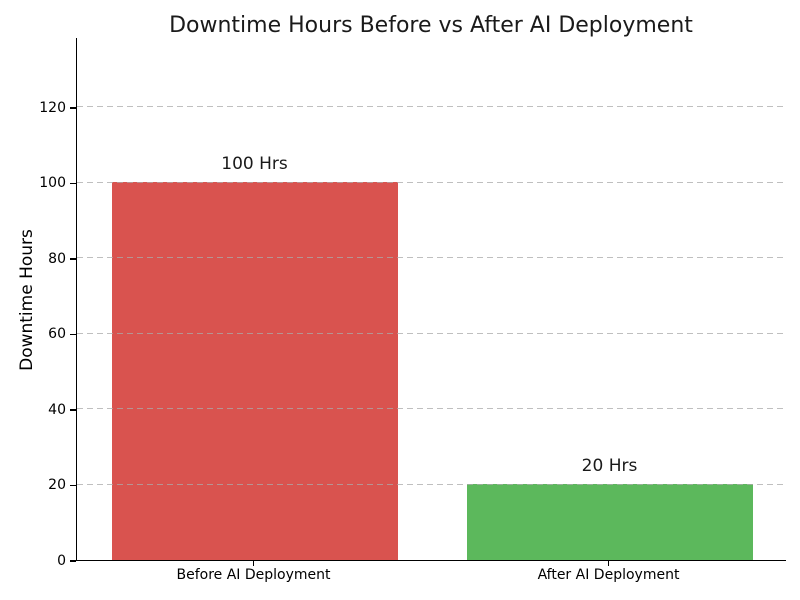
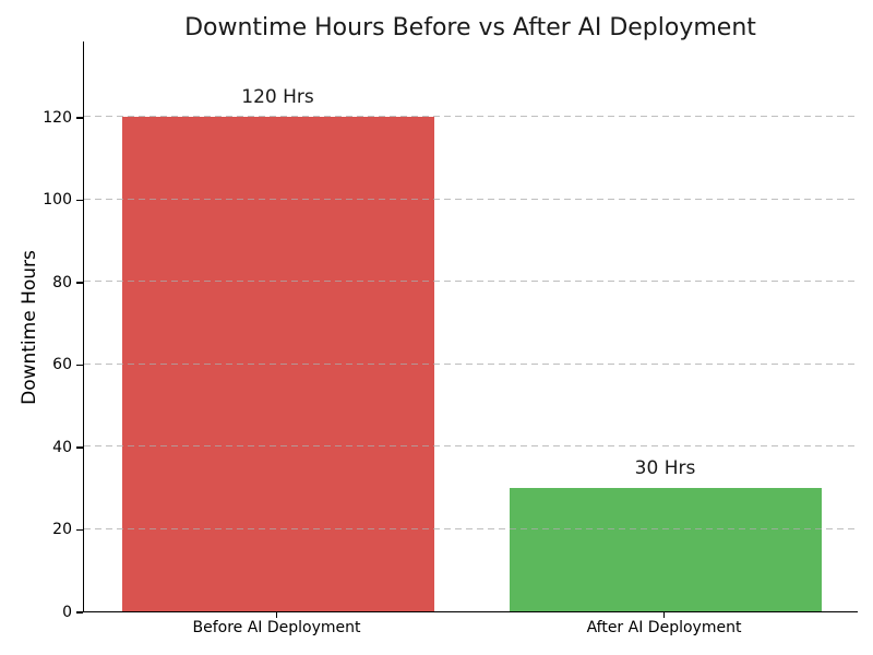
Before AI Deployment: 100 -> 120
After AI Deployment: 20 -> 30
